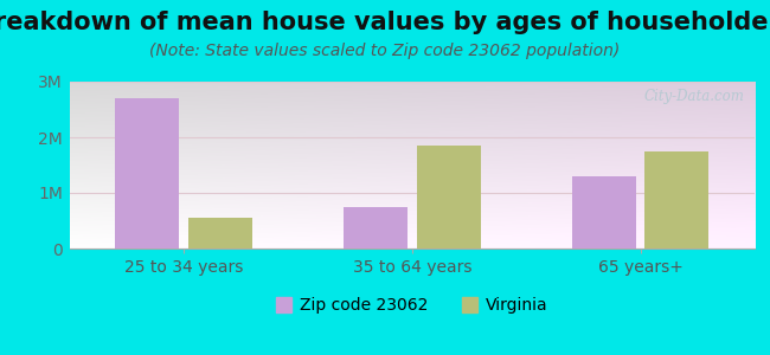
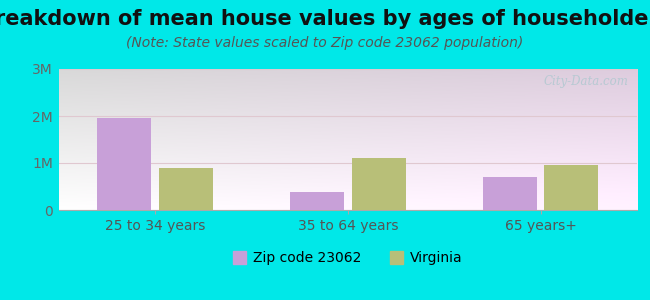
Zip code 23062/25 to 34 years: 2.70M -> 1.95M
Virginia/25 to 34 years: 0.55M -> 0.90M
Zip code 23062/35 to 64 years: 0.75M -> 0.38M
Virginia/35 to 64 years: 1.85M -> 1.10M
Zip code 23062/65 years+: 1.30M -> 0.70M
Virginia/65 years+: 1.75M -> 0.96M
